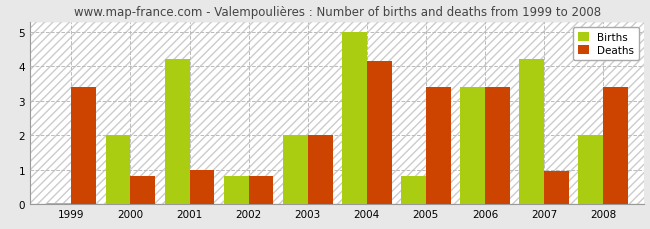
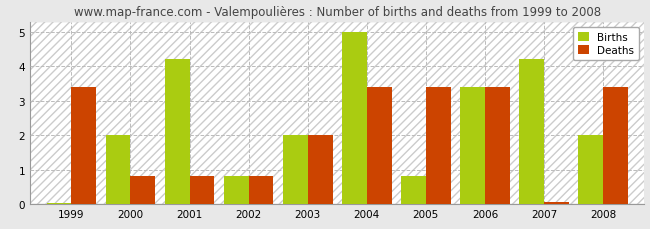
Deaths/2001: 1.00 -> 0.80
Deaths/2004: 4.15 -> 3.40
Deaths/2007: 0.95 -> 0.07
